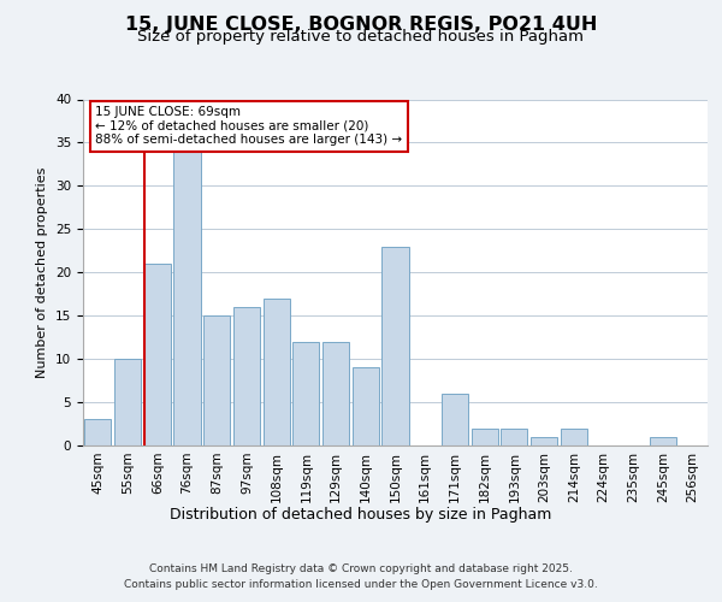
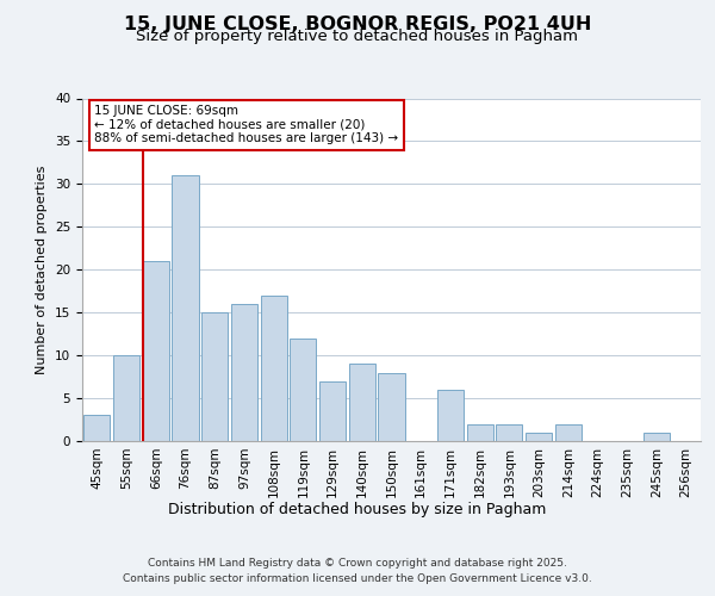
76sqm: 34 -> 31
129sqm: 12 -> 7
150sqm: 23 -> 8
